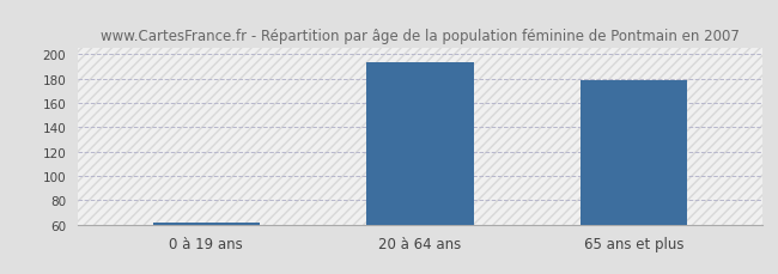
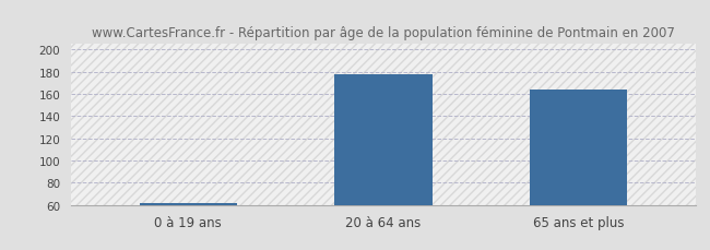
20 à 64 ans: 194 -> 178
65 ans et plus: 179 -> 164
